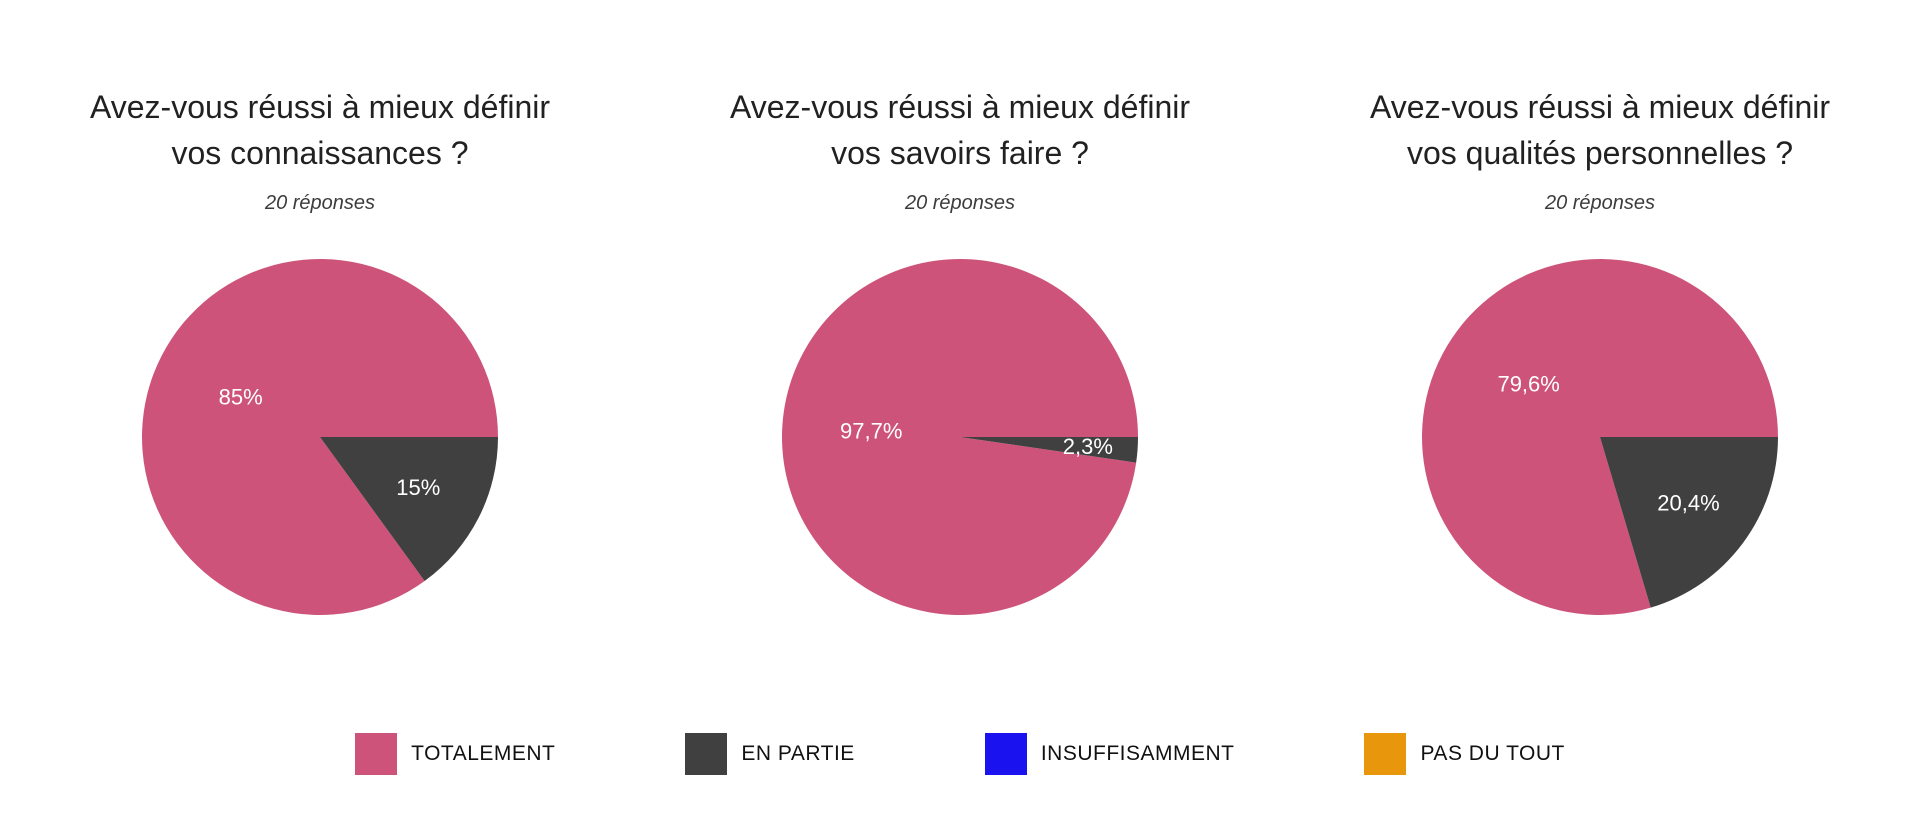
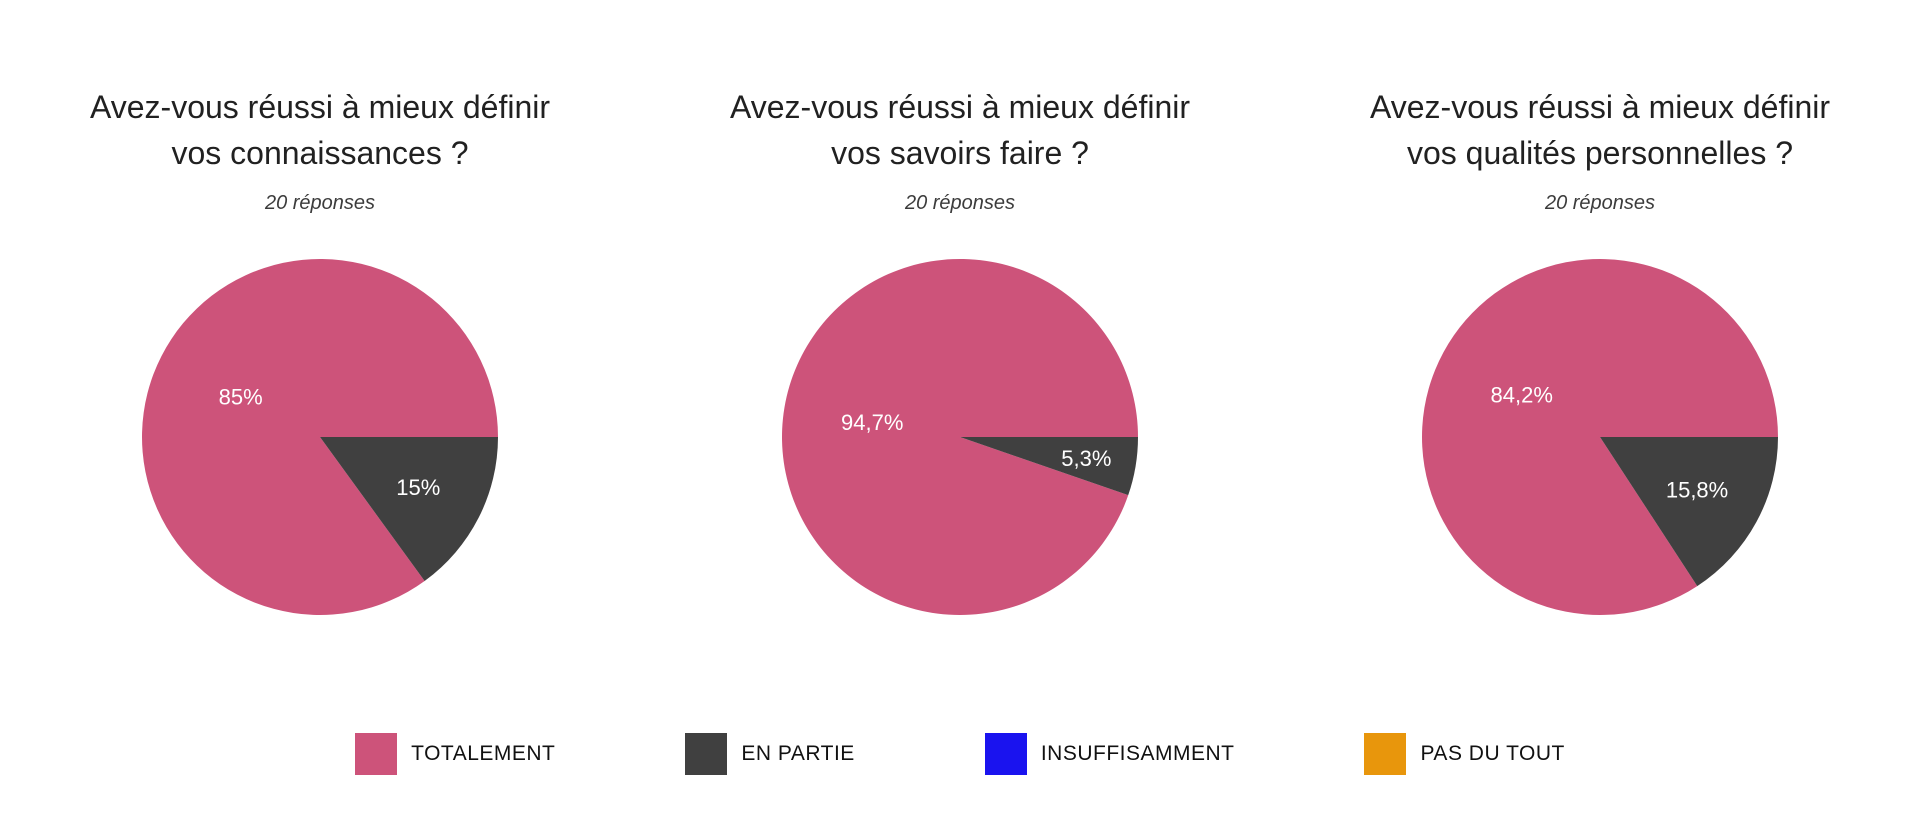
Avez-vous réussi à mieux définir vos savoirs faire ?/TOTALEMENT: 97,7% -> 94,7%
Avez-vous réussi à mieux définir vos savoirs faire ?/EN PARTIE: 2,3% -> 5,3%
Avez-vous réussi à mieux définir vos qualités personnelles ?/TOTALEMENT: 79,6% -> 84,2%
Avez-vous réussi à mieux définir vos qualités personnelles ?/EN PARTIE: 20,4% -> 15,8%
